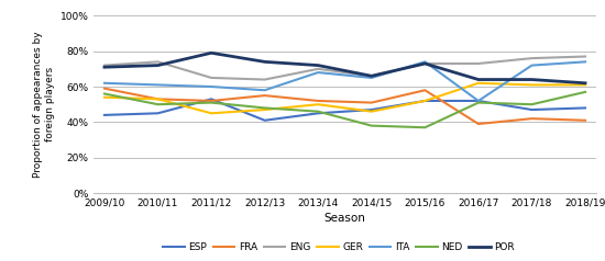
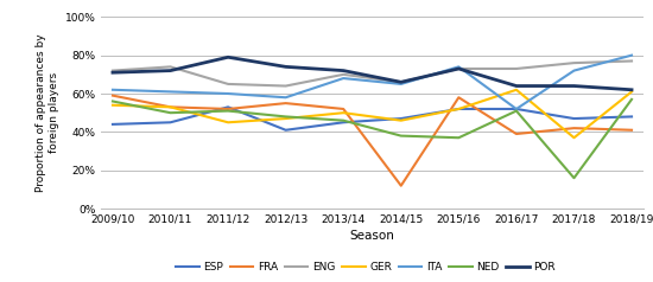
FRA/2014/15: 51% -> 12%
GER/2017/18: 61% -> 37%
NED/2017/18: 50% -> 16%
ITA/2018/19: 74% -> 80%
